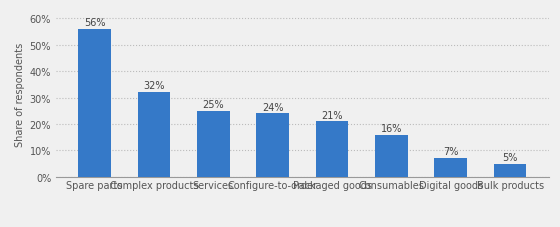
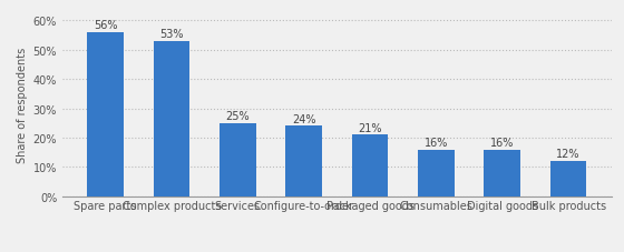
Complex products: 32% -> 53%
Digital goods: 7% -> 16%
Bulk products: 5% -> 12%
